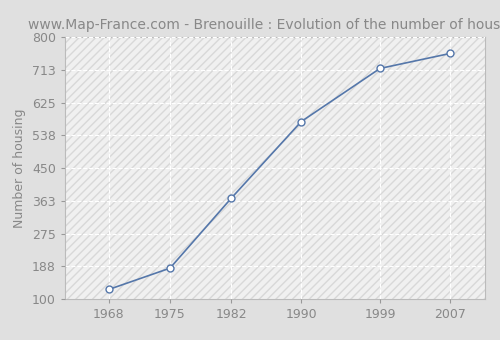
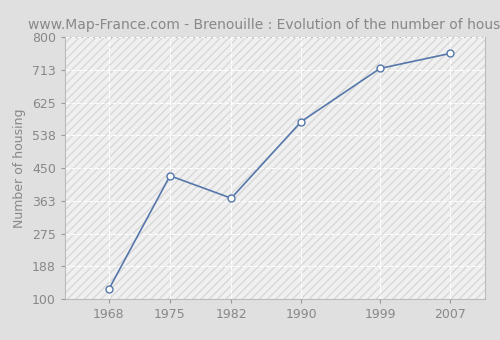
1975: 183 -> 430
